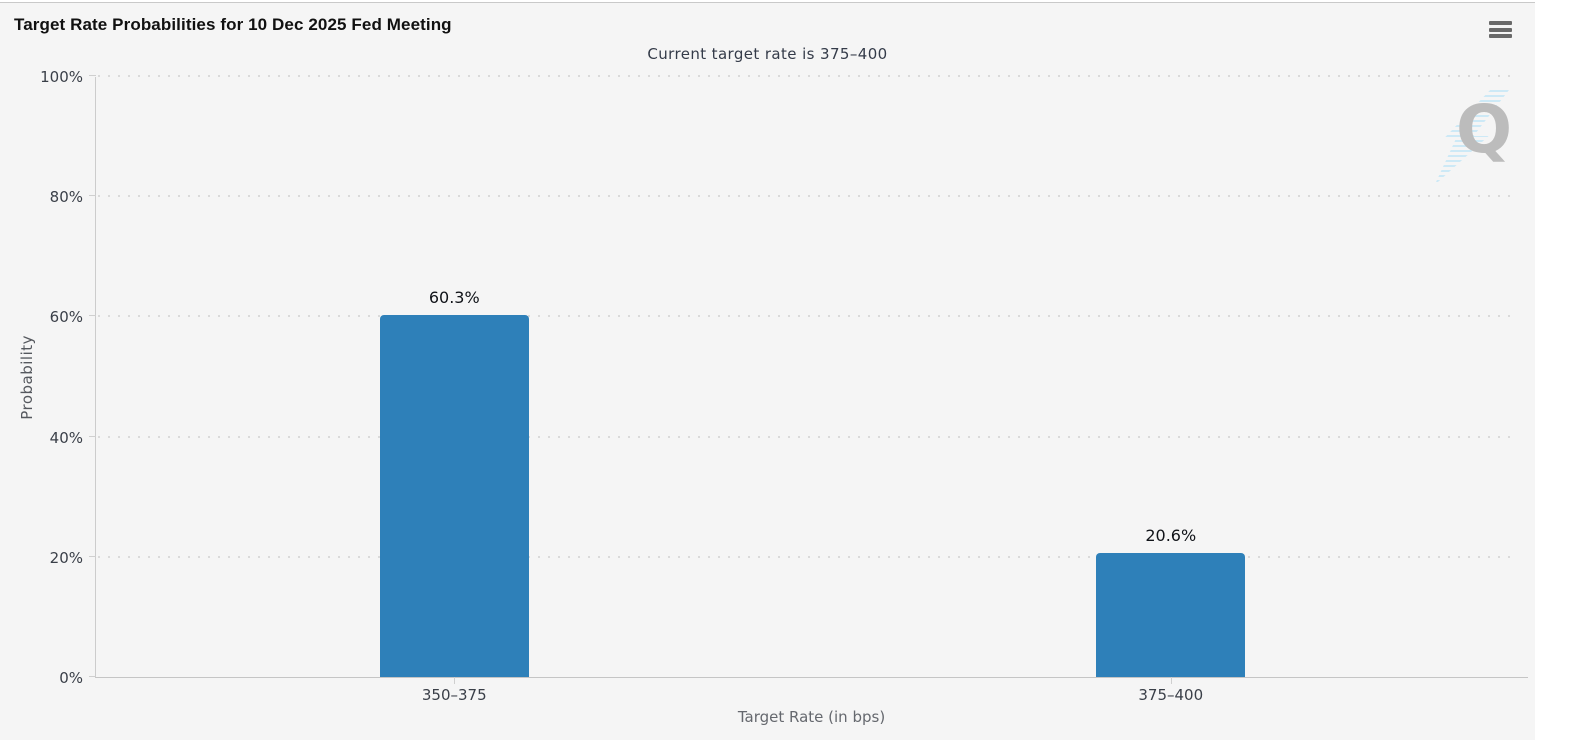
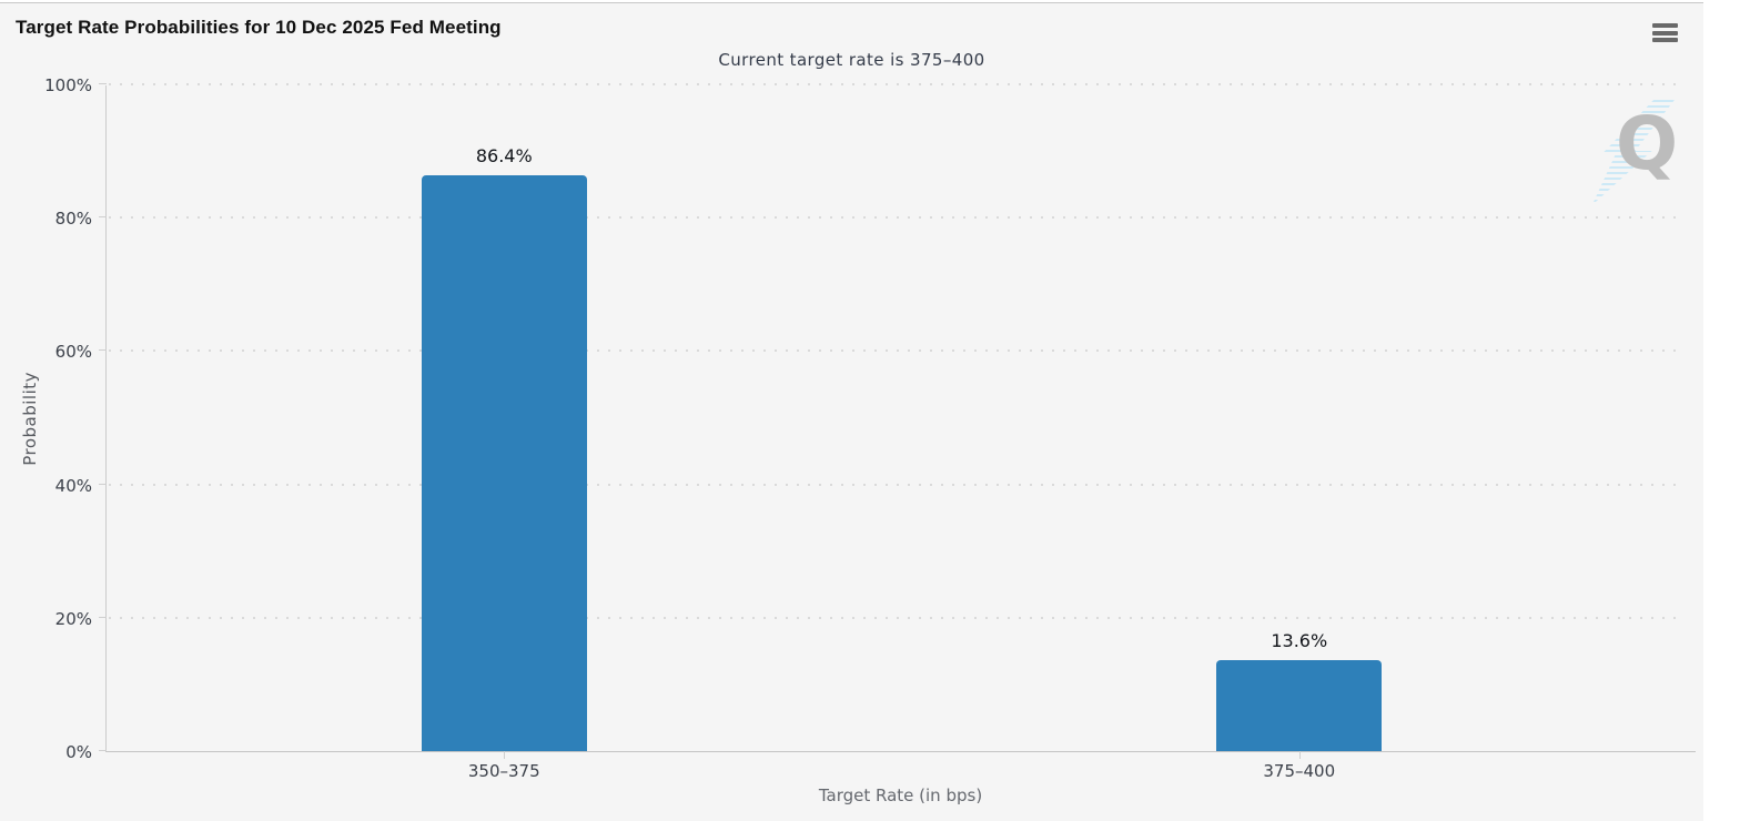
350–375: 60.3% -> 86.4%
375–400: 20.6% -> 13.6%
